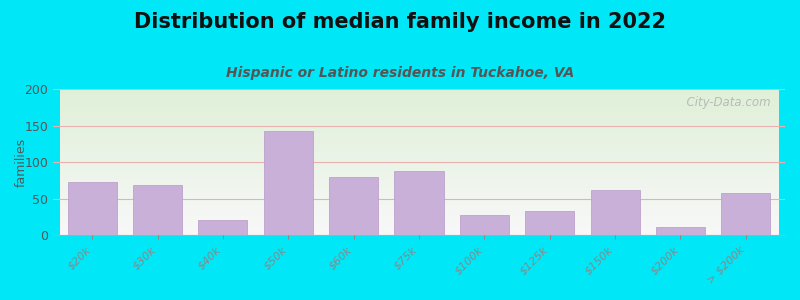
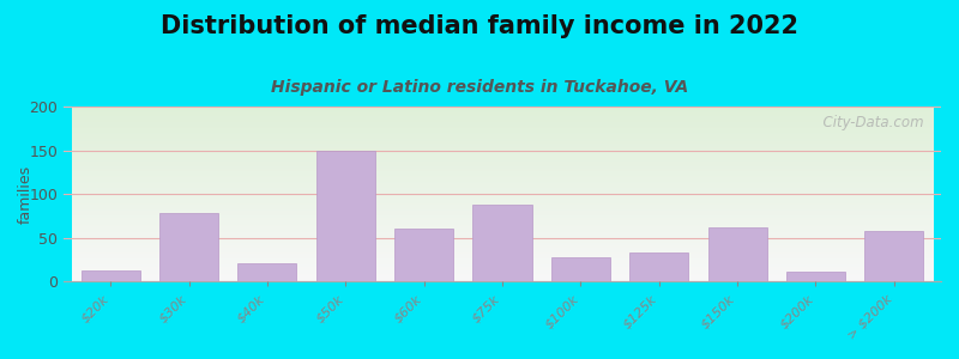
$20k: 73 -> 12
$30k: 68 -> 78
$50k: 143 -> 150
$60k: 80 -> 60
